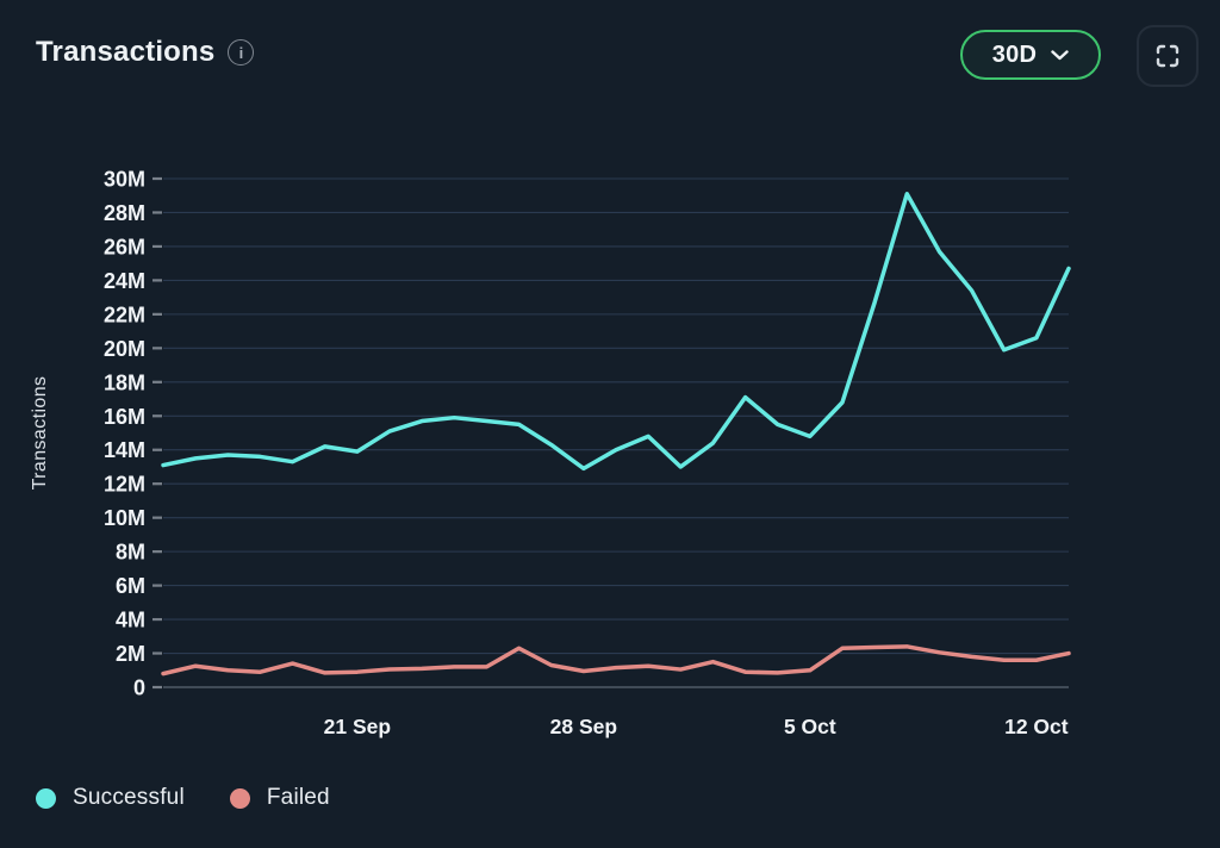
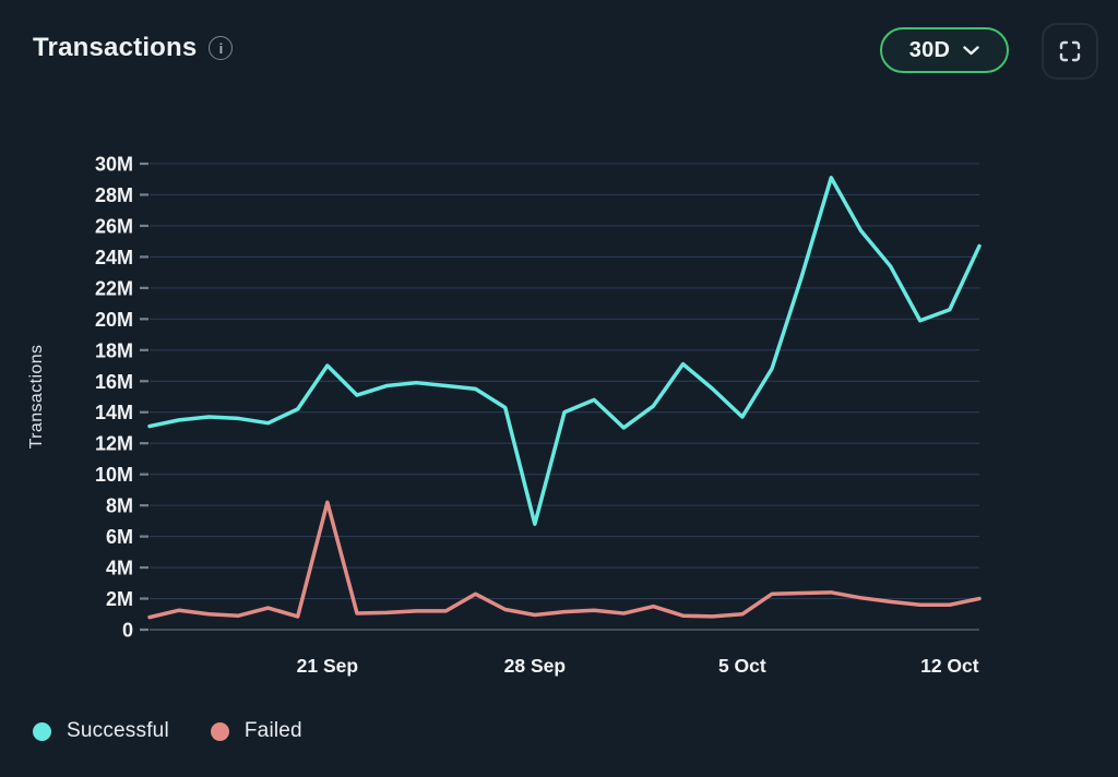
Successful/21 Sep: 13.9M -> 17.0M
Failed/21 Sep: 0.9M -> 8.2M
Successful/28 Sep: 12.9M -> 6.8M
Successful/5 Oct: 14.8M -> 13.7M
